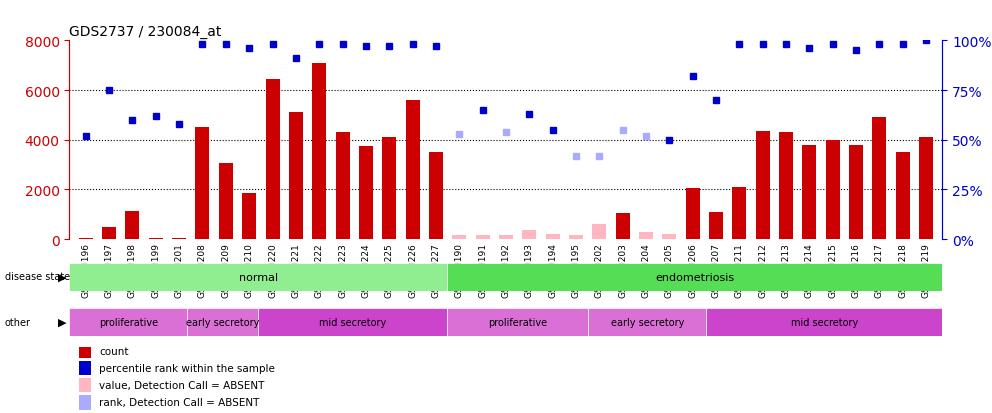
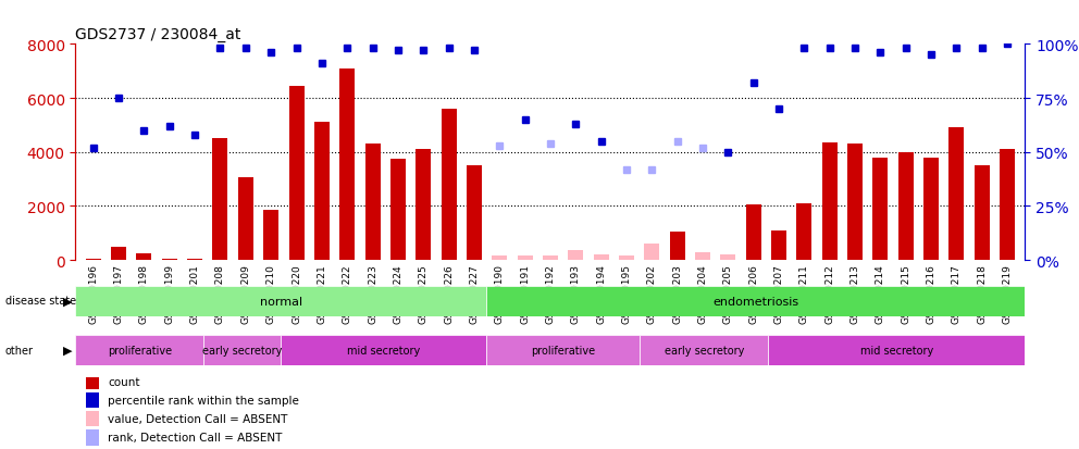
GSM150198: 1150 -> 250
